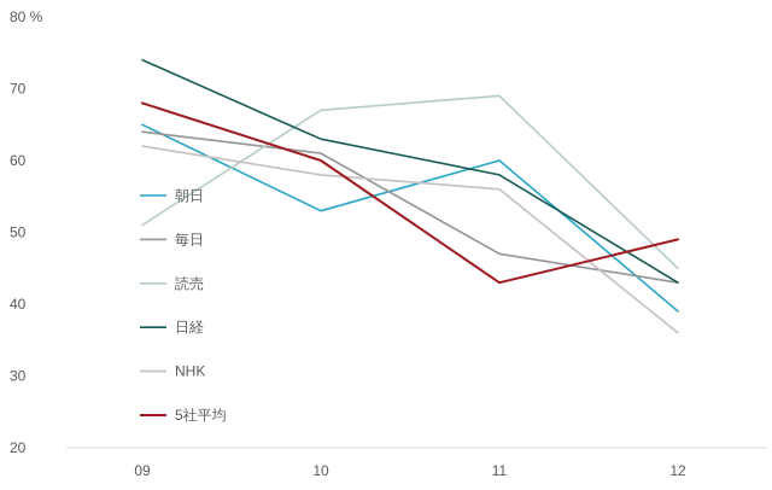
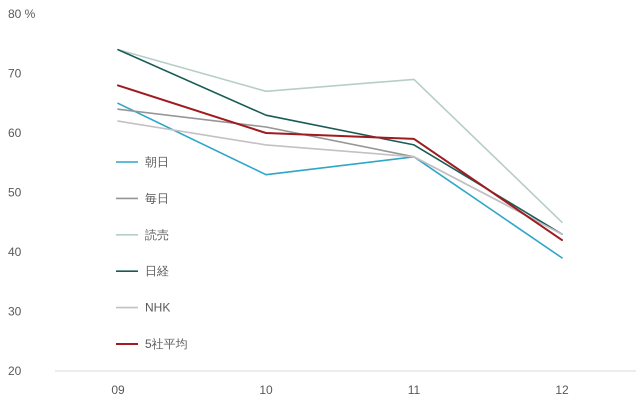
読売/09: 51% -> 74%
朝日/11: 60% -> 56%
毎日/11: 47% -> 56%
5社平均/11: 43% -> 59%
NHK/12: 36% -> 43%
5社平均/12: 49% -> 42%
